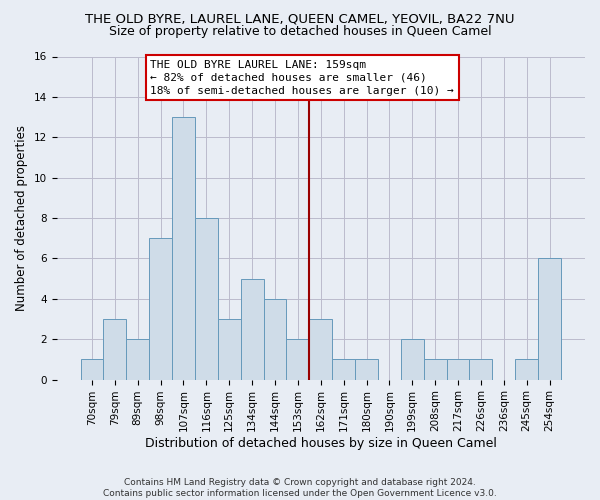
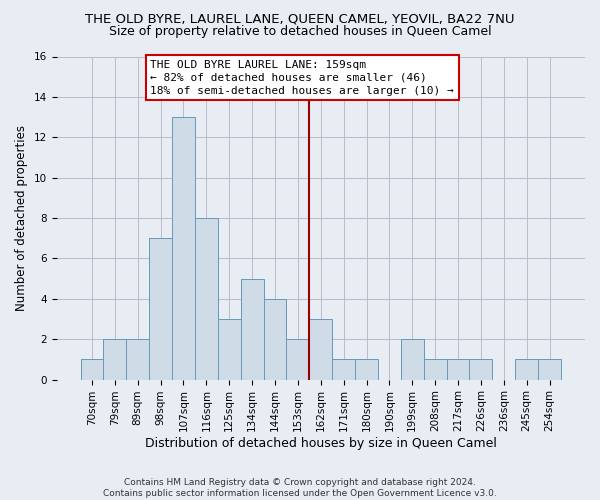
79sqm: 3 -> 2
254sqm: 6 -> 1
